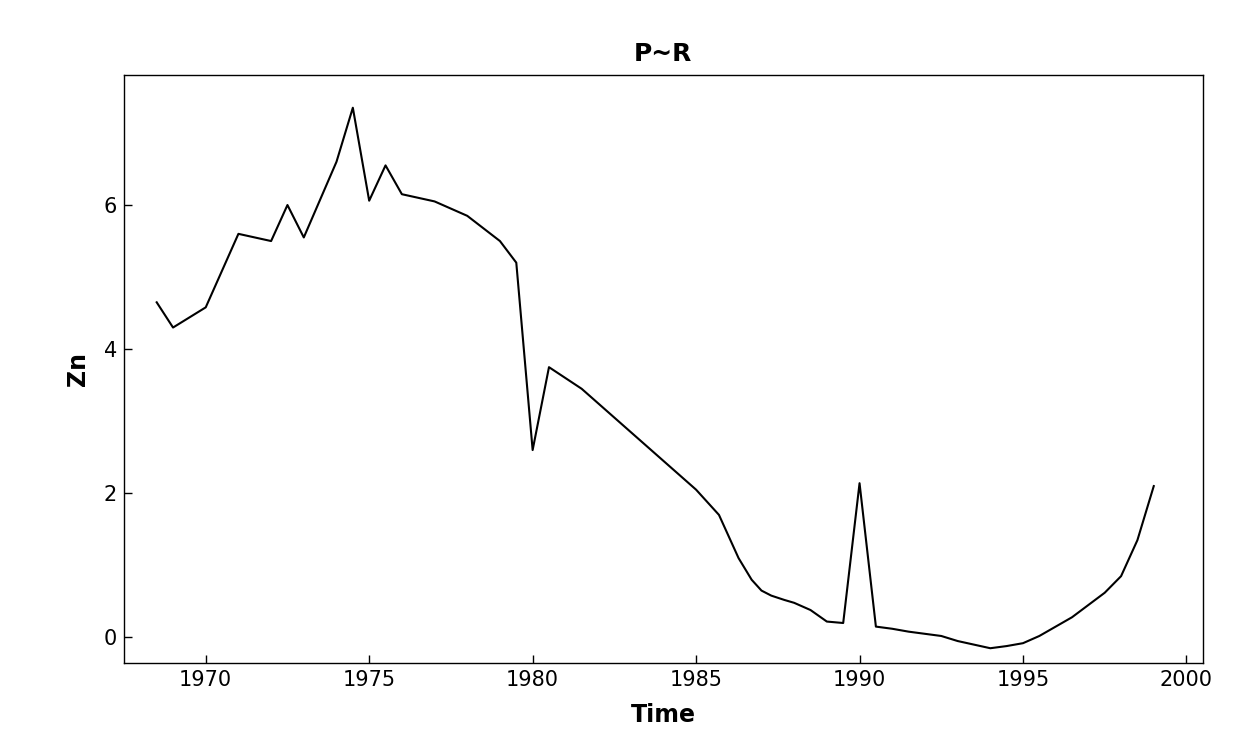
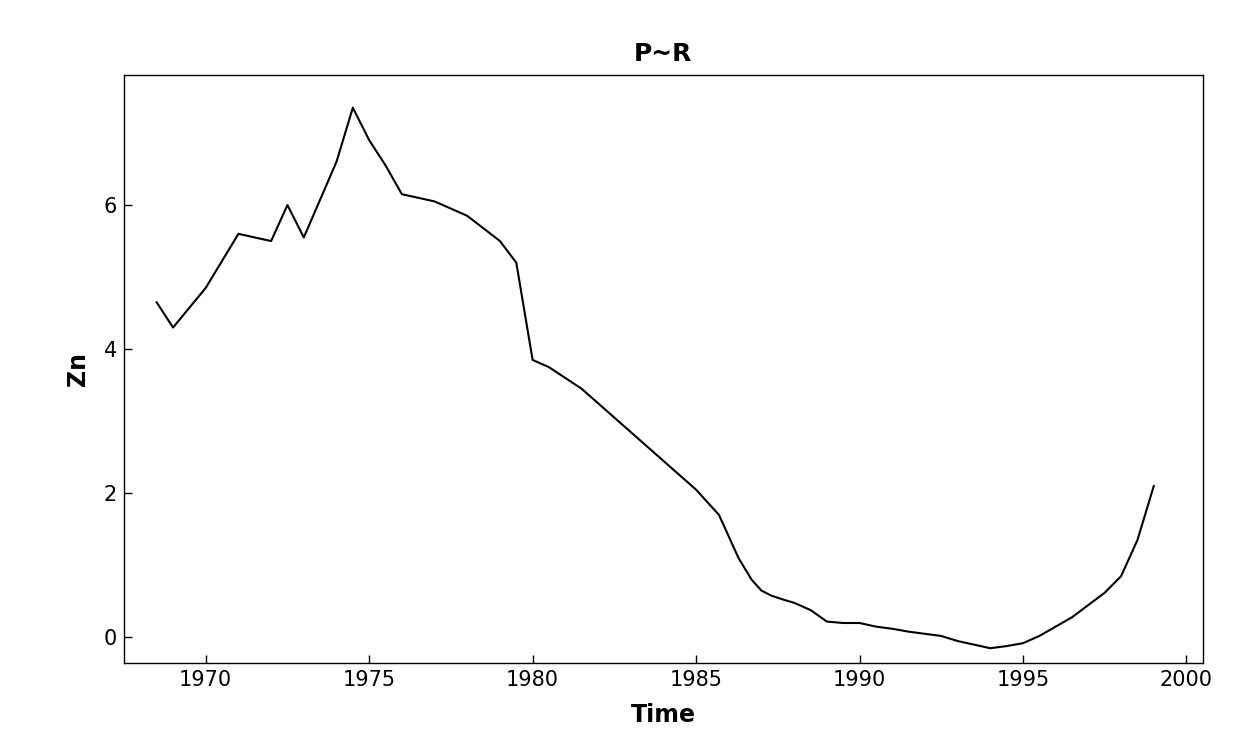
1970: 4.58 -> 4.85
1975: 6.06 -> 6.90
1980: 2.60 -> 3.85
1990: 2.14 -> 0.20
